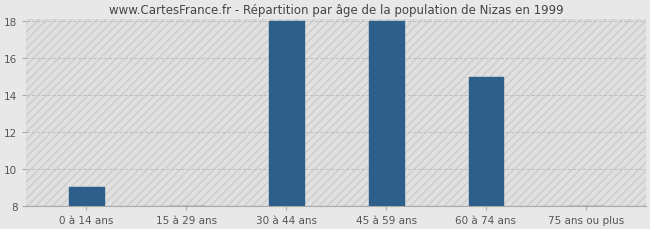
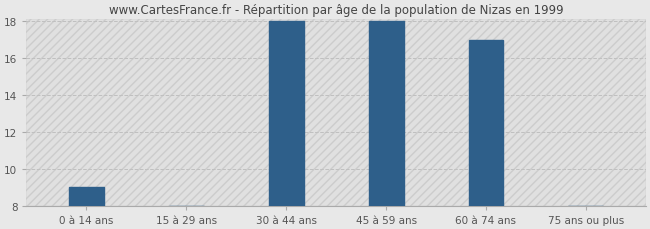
60 à 74 ans: 15 -> 17
